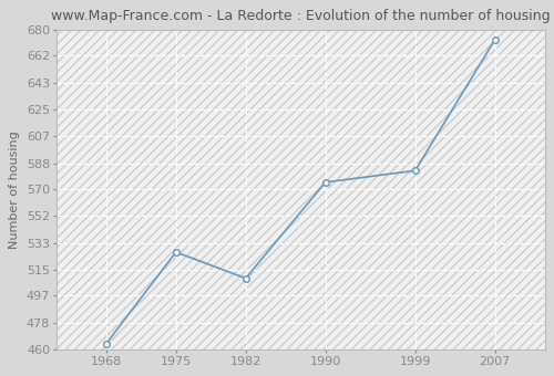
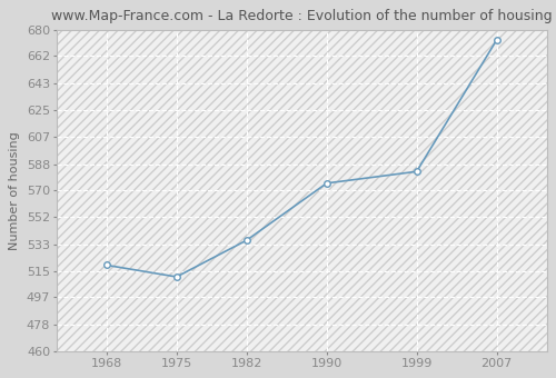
1968: 464 -> 519
1975: 527 -> 511
1982: 509 -> 536
